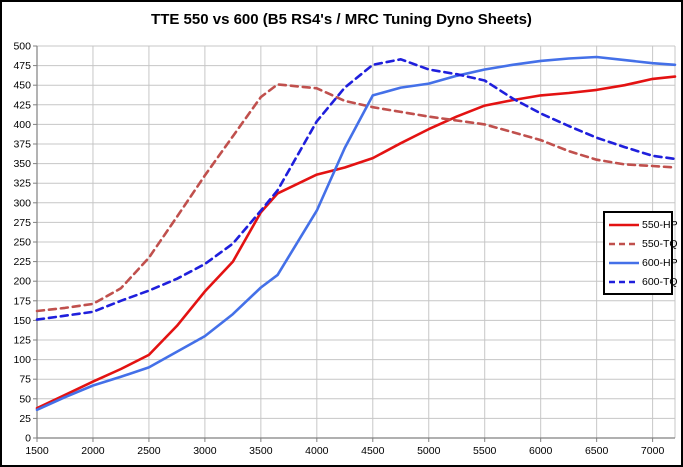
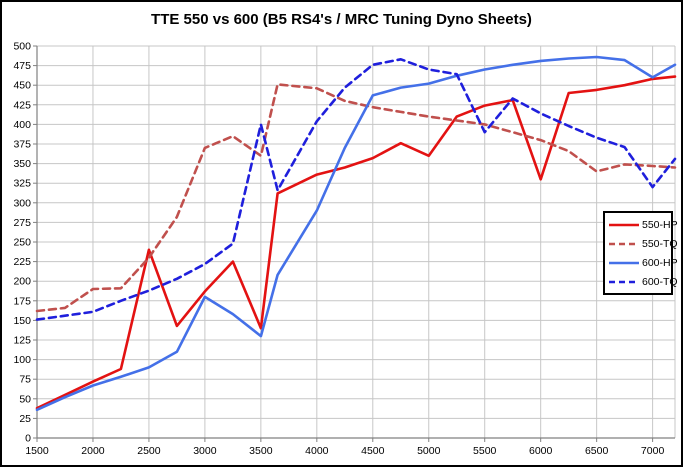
550-TQ/2000: 170 -> 190
550-HP/2500: 110 -> 240
550-TQ/3000: 340 -> 370
600-HP/3000: 130 -> 180
550-HP/3500: 290 -> 140
550-TQ/3500: 440 -> 360
600-HP/3500: 190 -> 130
600-TQ/3500: 290 -> 400
550-HP/5000: 390 -> 360
600-TQ/5500: 460 -> 390
550-HP/6000: 440 -> 330
550-TQ/6500: 360 -> 340
600-HP/7000: 480 -> 460
600-TQ/7000: 360 -> 320
